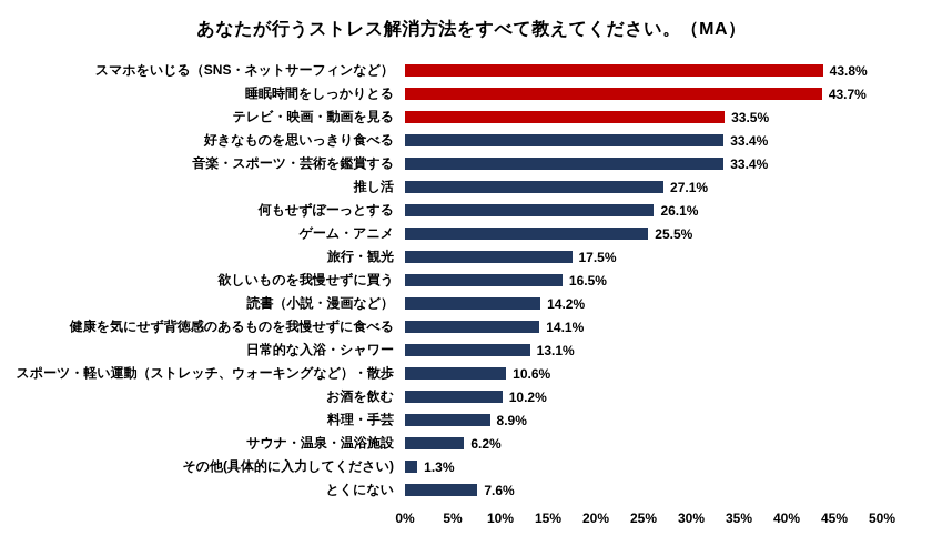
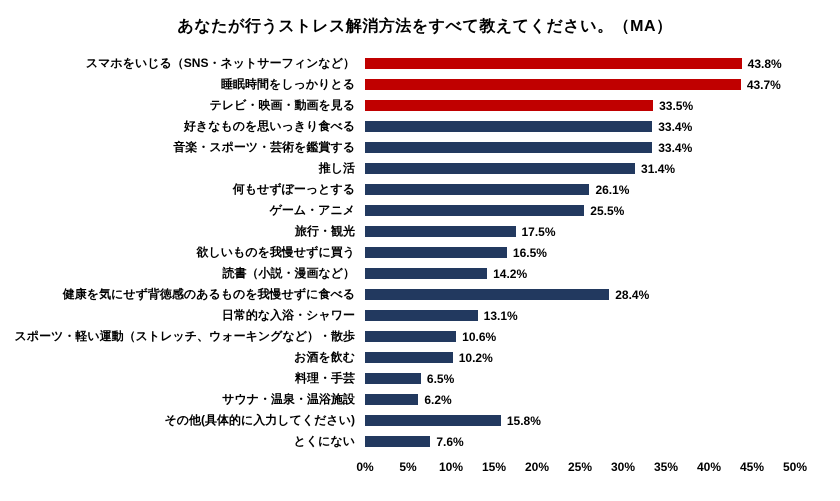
推し活: 27.1% -> 31.4%
健康を気にせず背徳感のあるものを我慢せずに食べる: 14.1% -> 28.4%
料理・手芸: 8.9% -> 6.5%
その他(具体的に入力してください): 1.3% -> 15.8%
